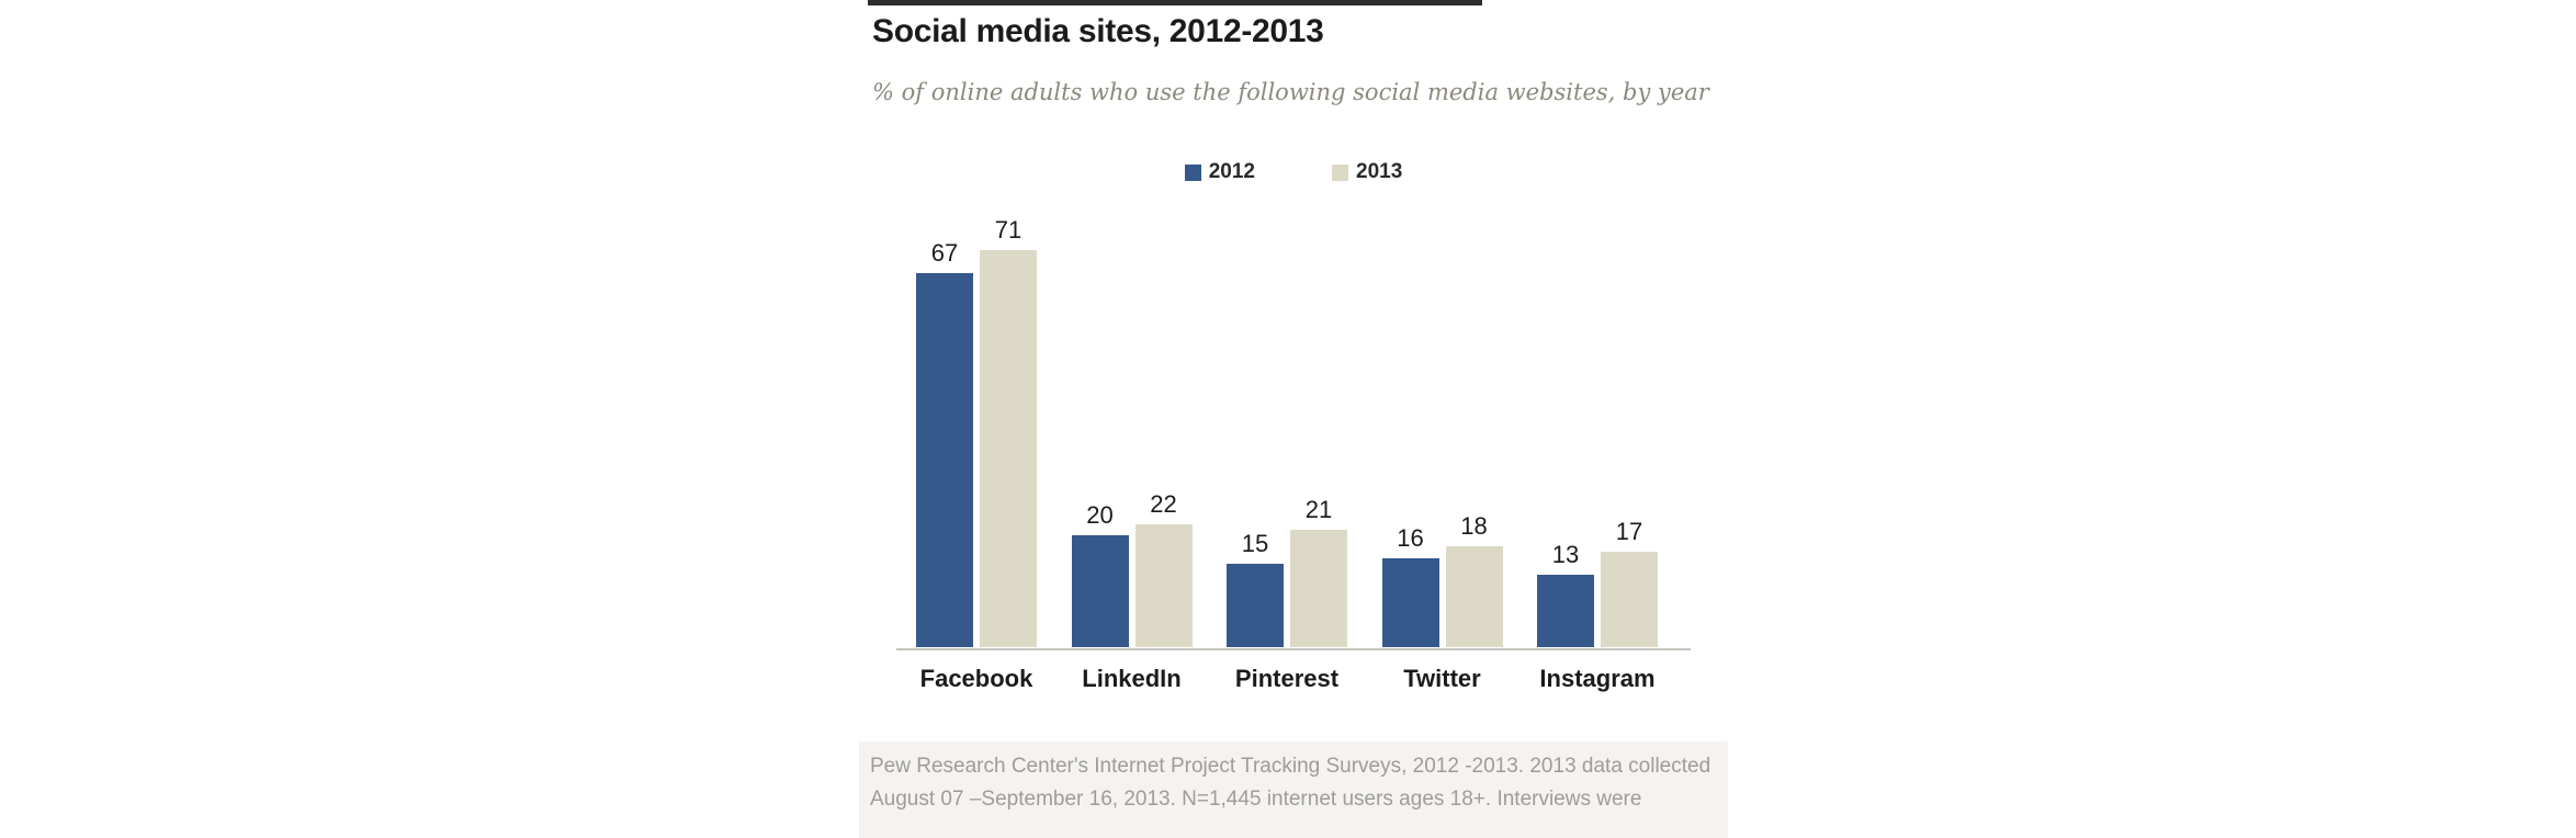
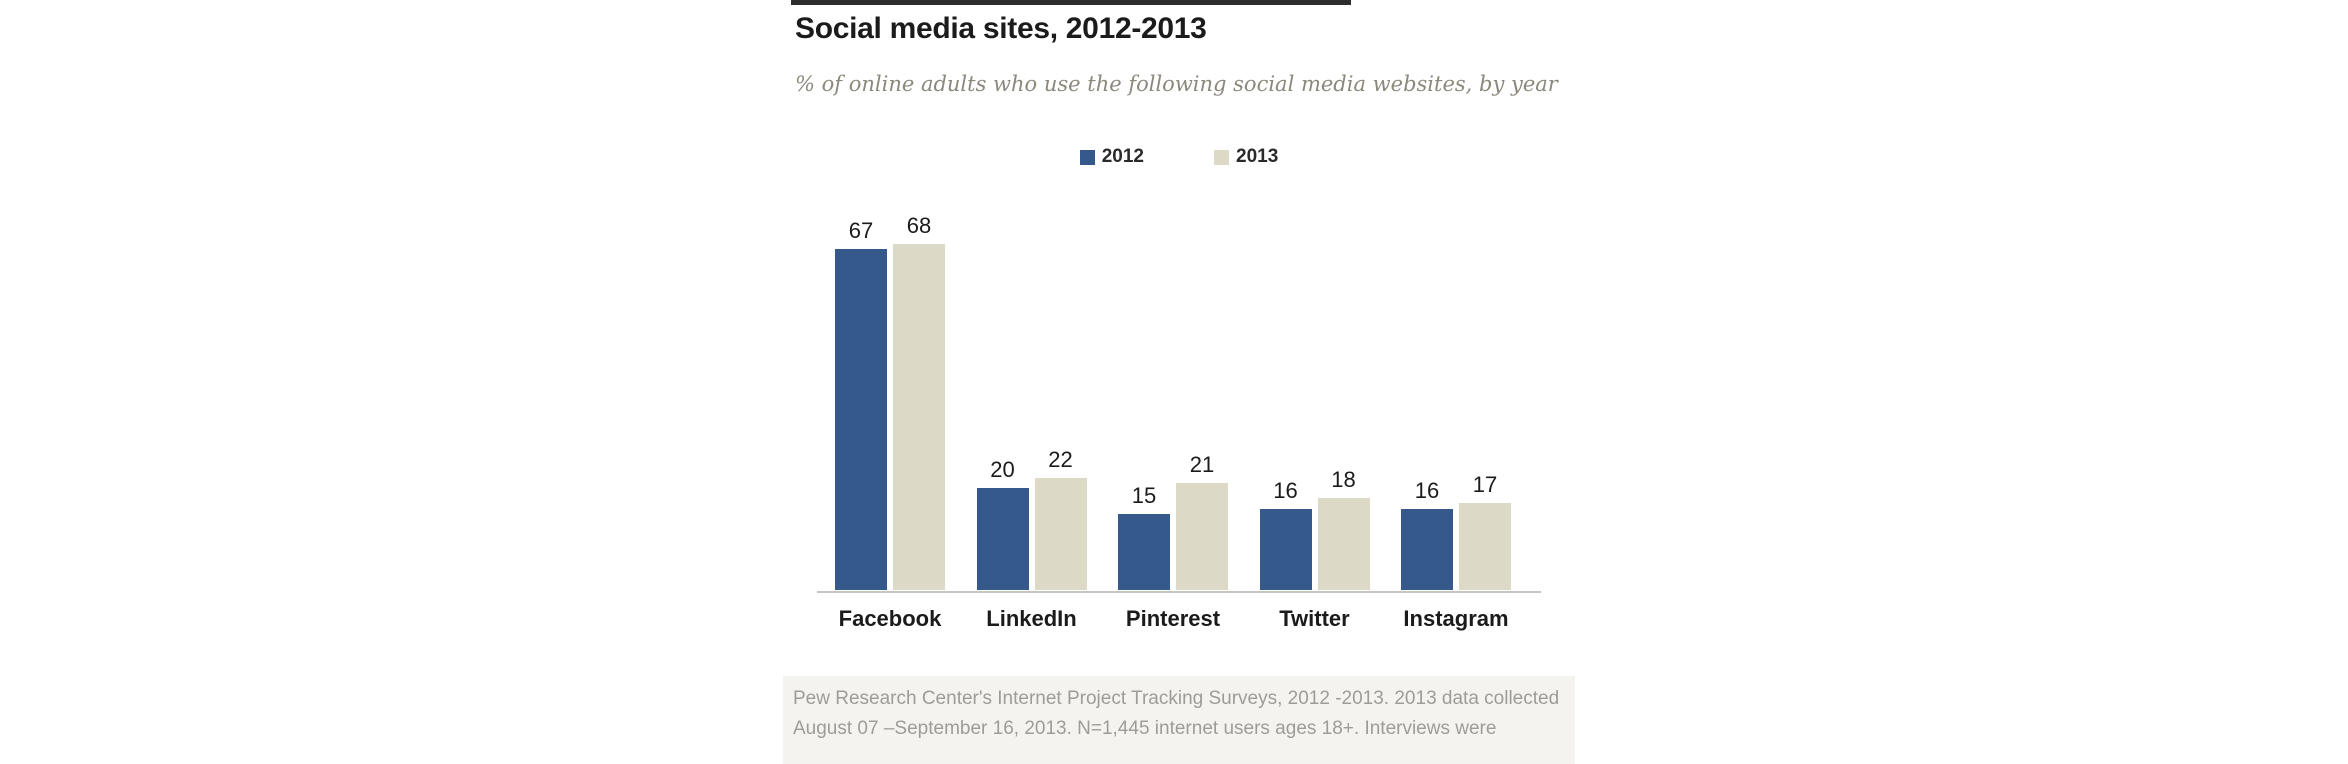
2013/Facebook: 71 -> 68
2012/Instagram: 13 -> 16
